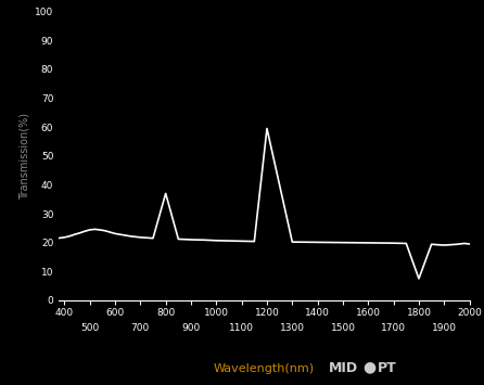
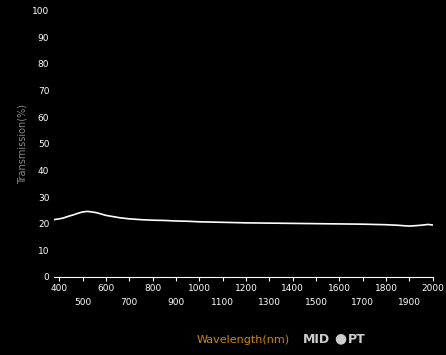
800: 37.0 -> 21.3
1200: 59.5 -> 20.3
1800: 7.5 -> 19.6
